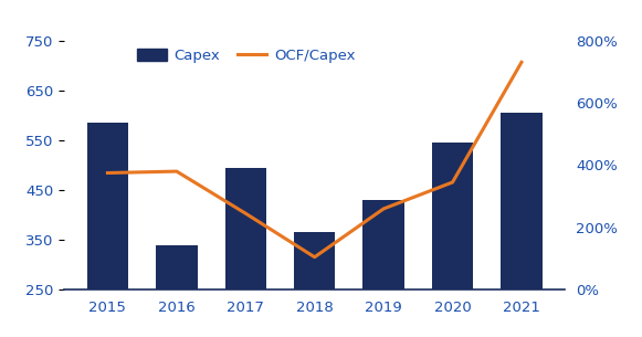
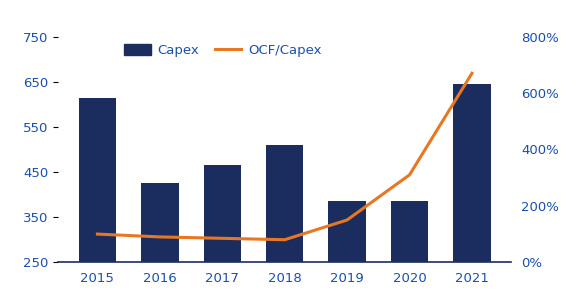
Capex/2015: 585 -> 615
OCF/Capex/2015: 375% -> 100%
Capex/2016: 340 -> 425
OCF/Capex/2016: 380% -> 90%
Capex/2017: 495 -> 465
OCF/Capex/2017: 245% -> 85%
Capex/2018: 365 -> 510
OCF/Capex/2018: 105% -> 80%
Capex/2019: 430 -> 385
OCF/Capex/2019: 260% -> 150%
Capex/2020: 545 -> 385
OCF/Capex/2020: 345% -> 310%
Capex/2021: 605 -> 645
OCF/Capex/2021: 730% -> 670%
